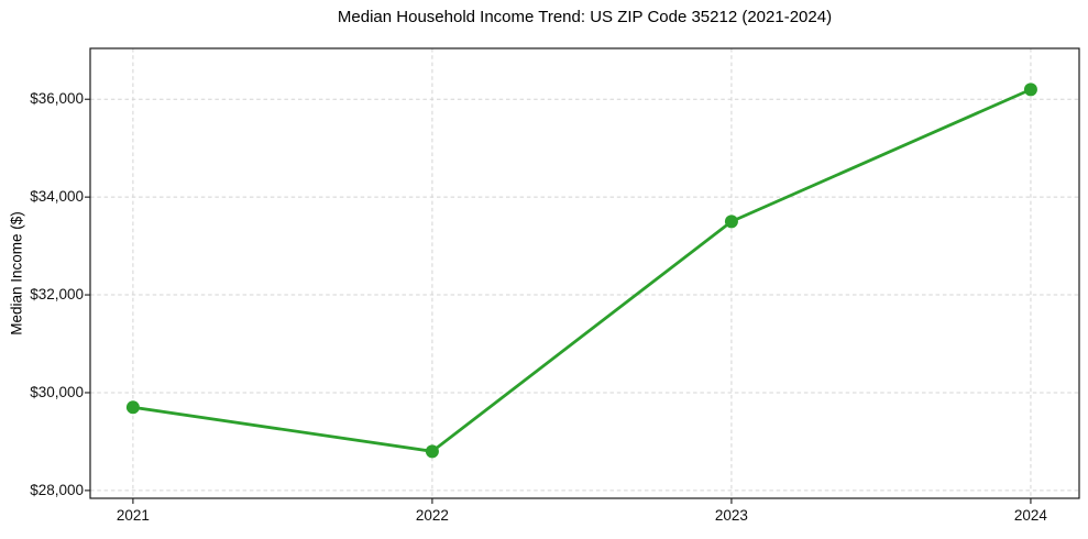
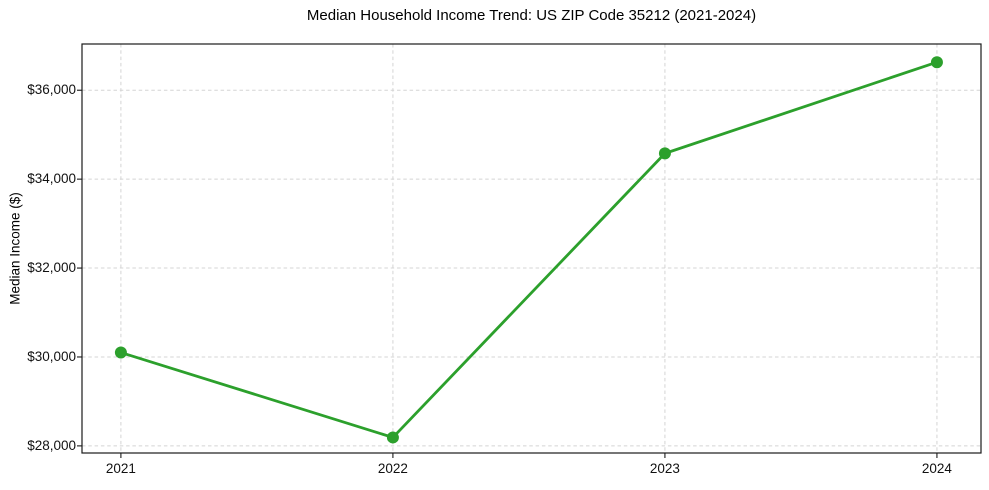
2021: $29700 -> $30100
2022: $28800 -> $28200
2023: $33500 -> $34600
2024: $36200 -> $36600
